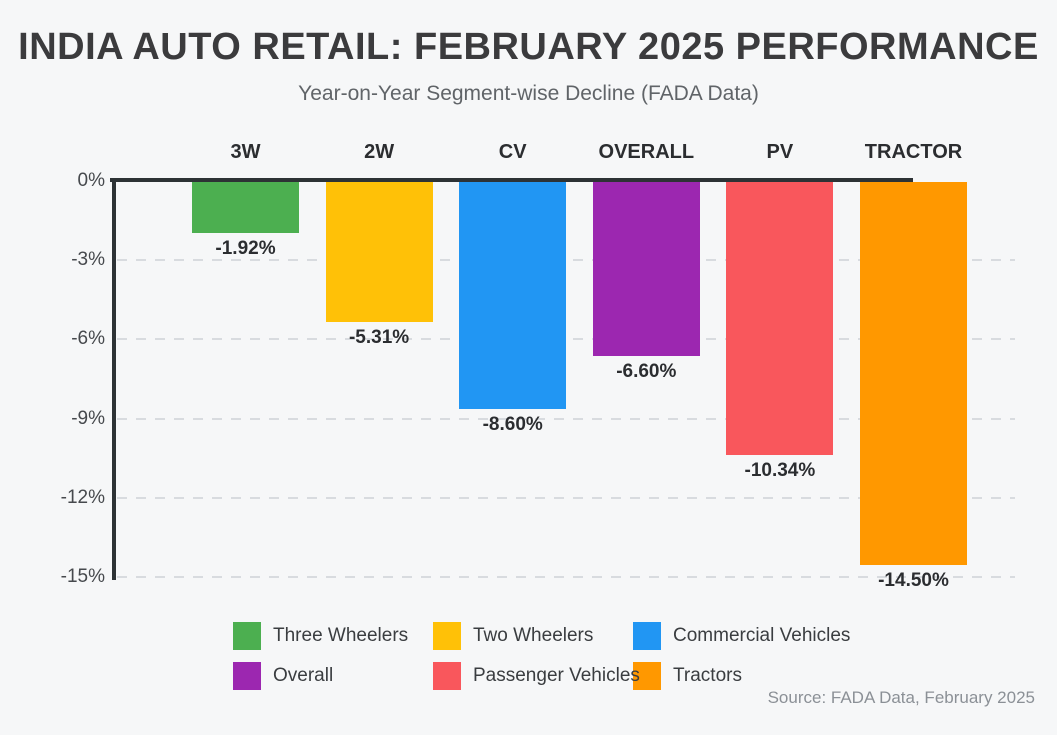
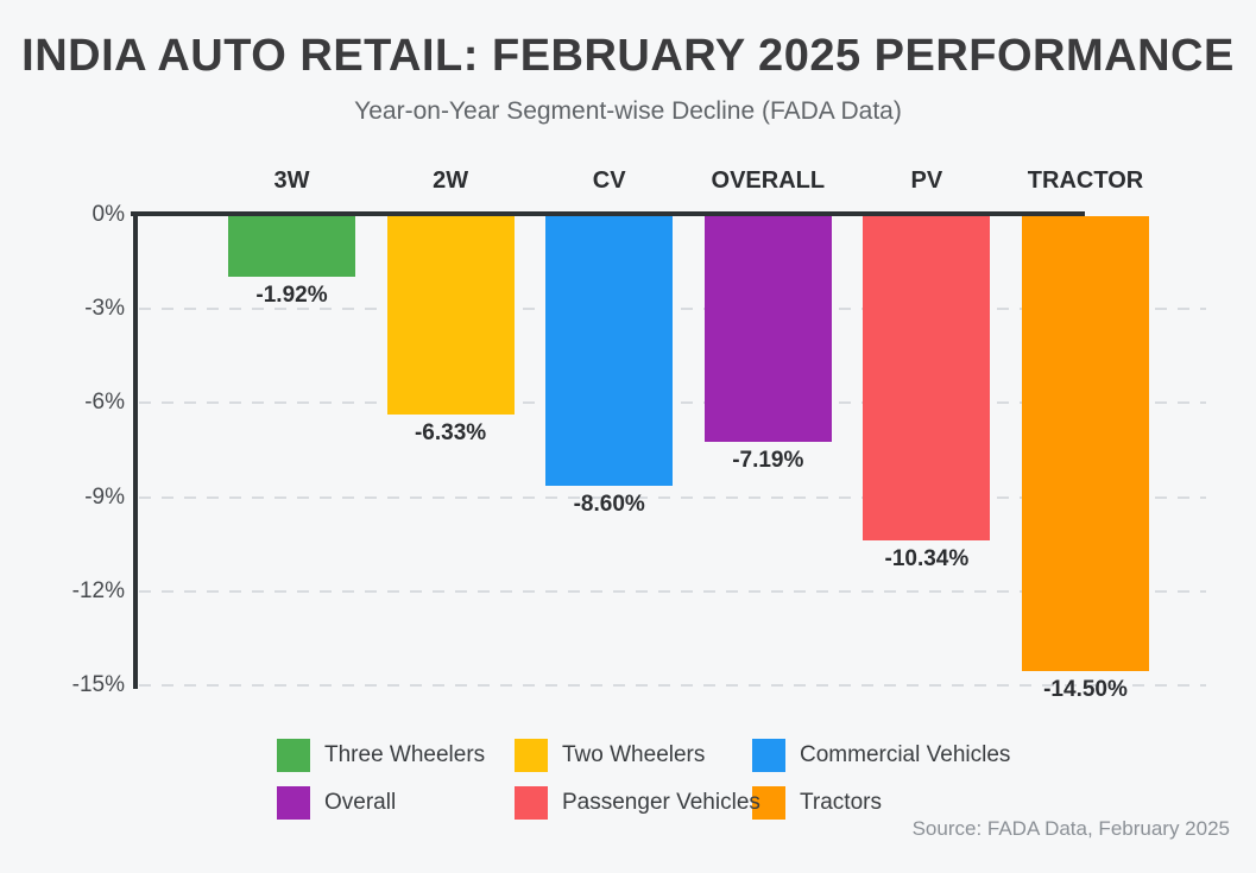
2W: -5.31% -> -6.33%
OVERALL: -6.60% -> -7.19%
